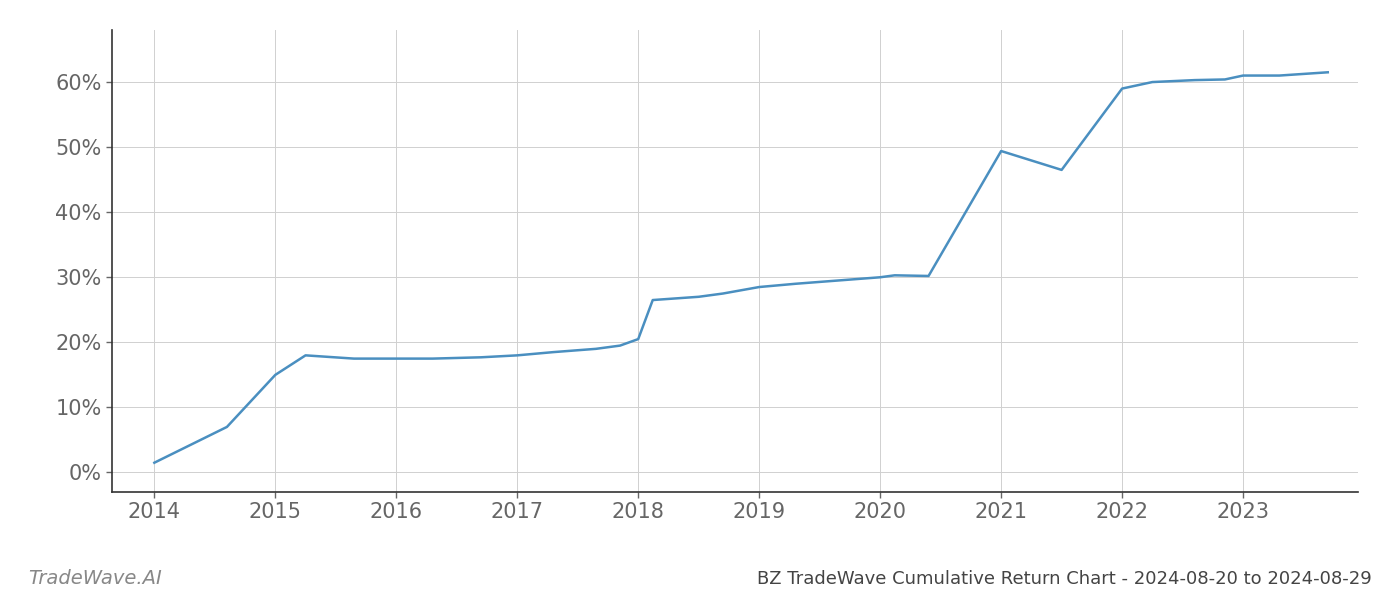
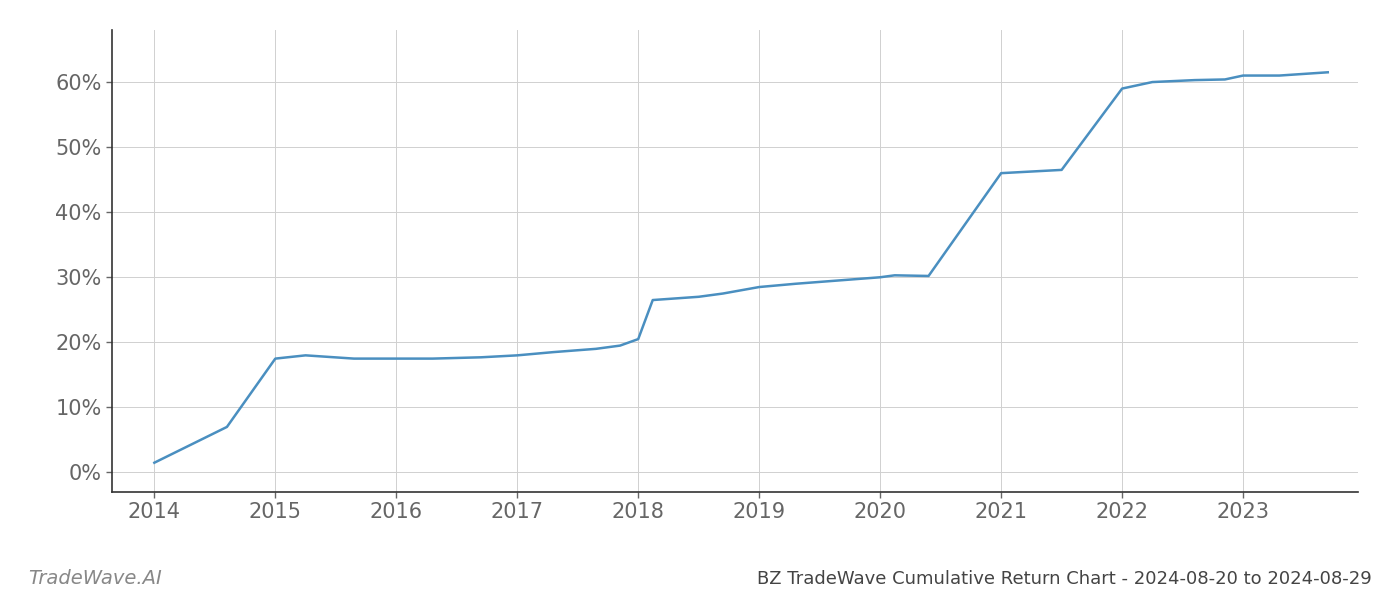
2015: 15.0% -> 17.5%
2021: 49.4% -> 46.0%
